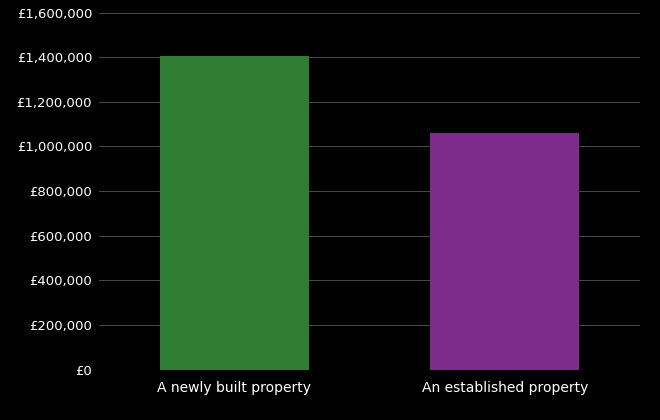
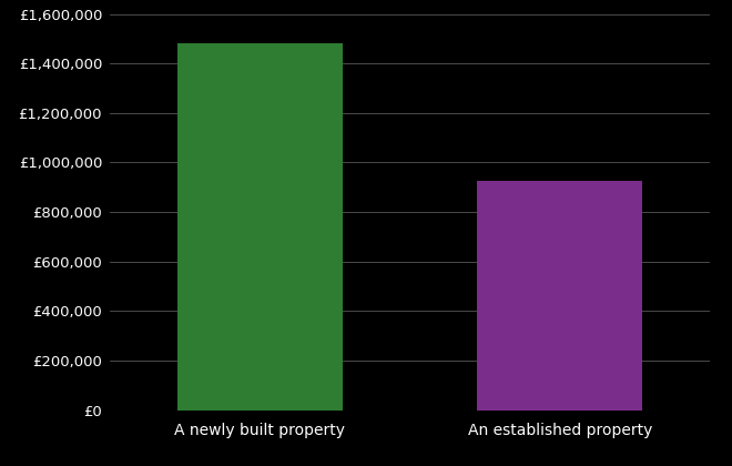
A newly built property: £1,405,000 -> £1,480,000
An established property: £1,060,000 -> £925,000
